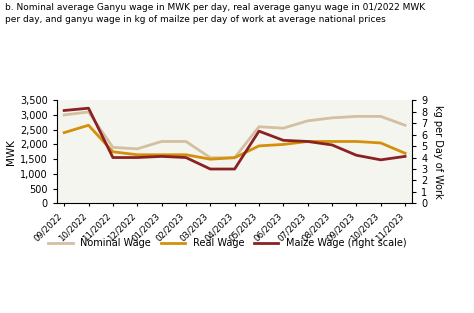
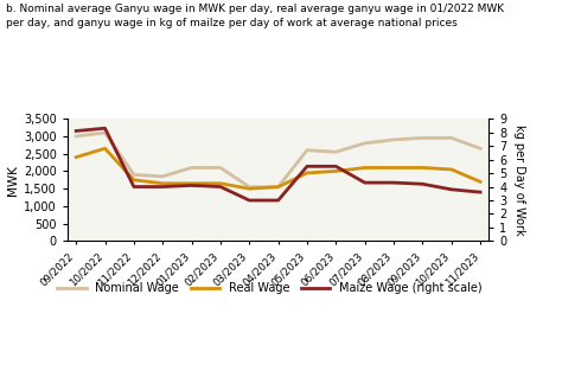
Maize Wage (right scale)/05/2023: 6.3 -> 5.5
Maize Wage (right scale)/07/2023: 5.4 -> 4.3
Maize Wage (right scale)/08/2023: 5.1 -> 4.3
Maize Wage (right scale)/11/2023: 4.1 -> 3.6
